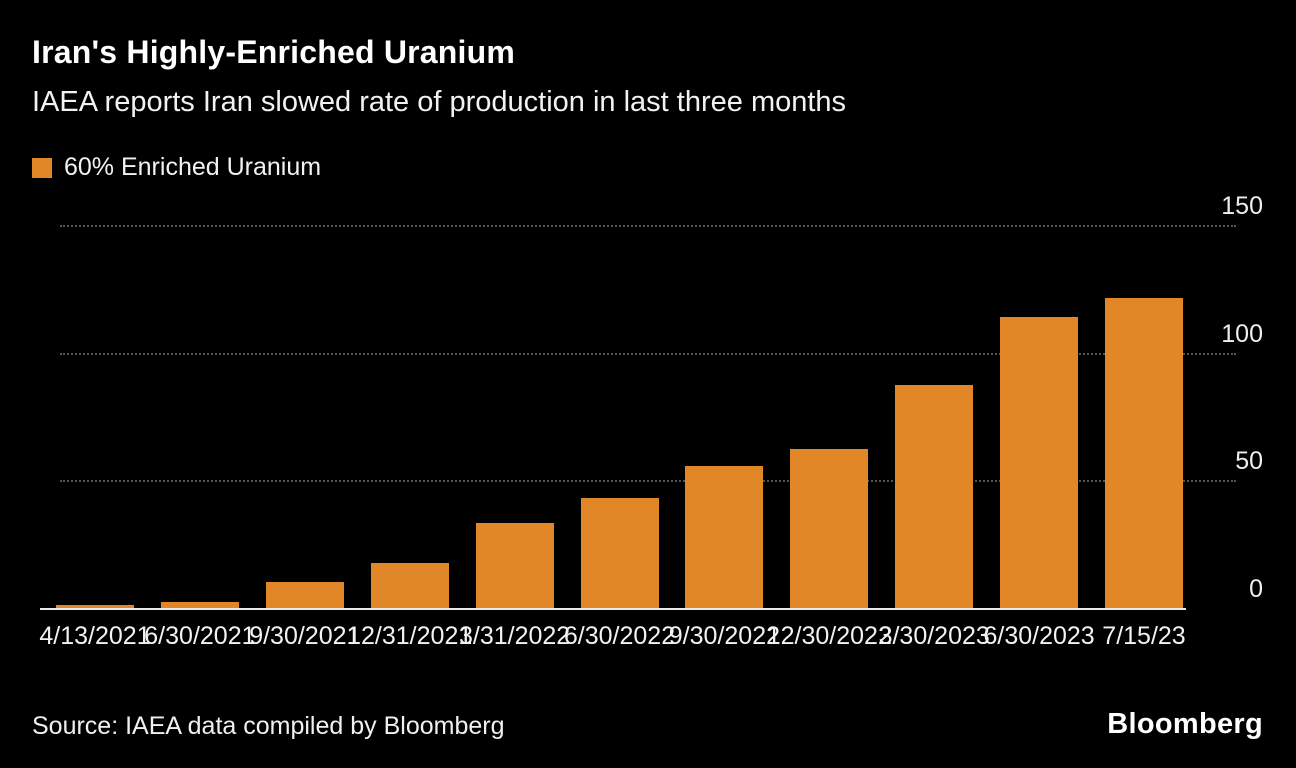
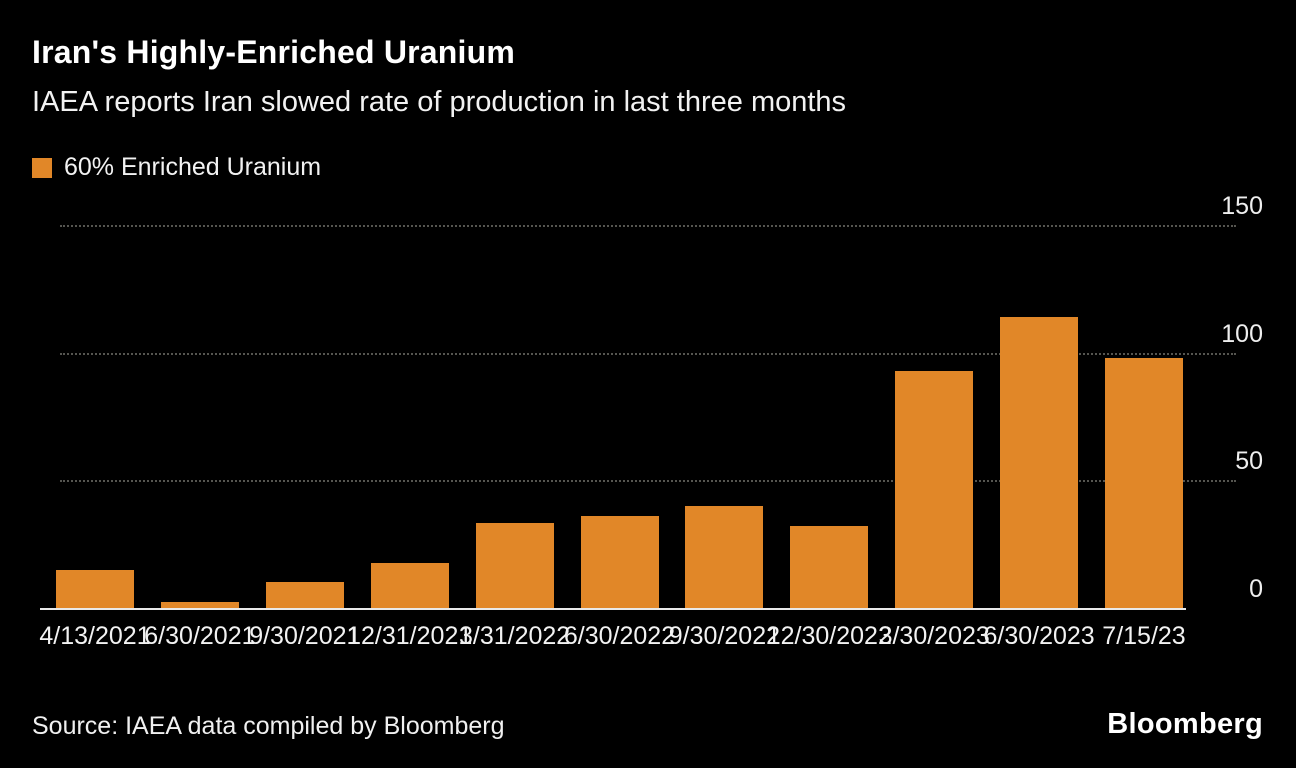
4/13/2021: 1 -> 15
6/30/2022: 43 -> 36
9/30/2022: 56 -> 40
12/30/2022: 62 -> 32
3/30/2023: 88 -> 93
7/15/23: 122 -> 98
